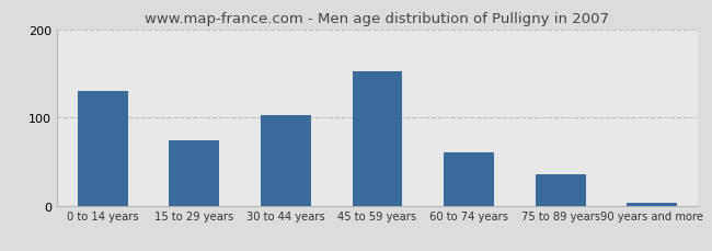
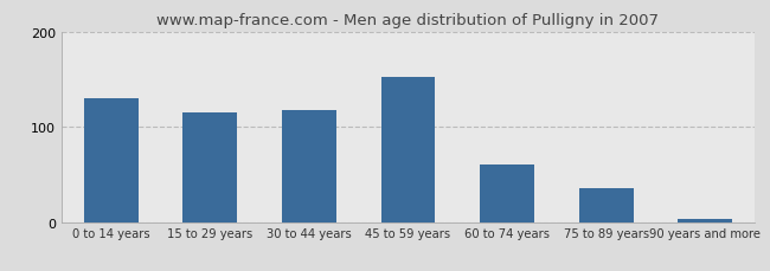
15 to 29 years: 74 -> 115
30 to 44 years: 102 -> 118
